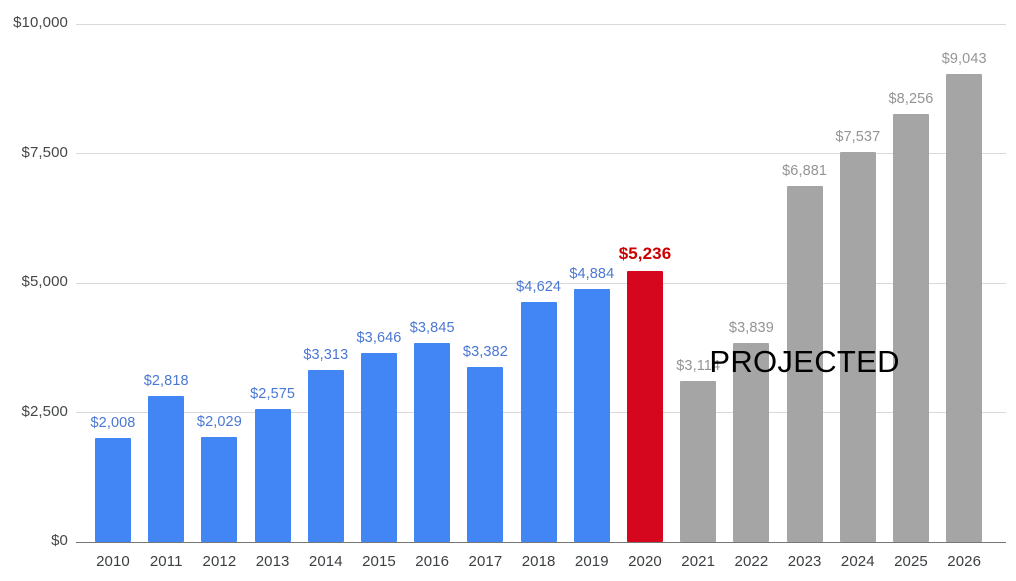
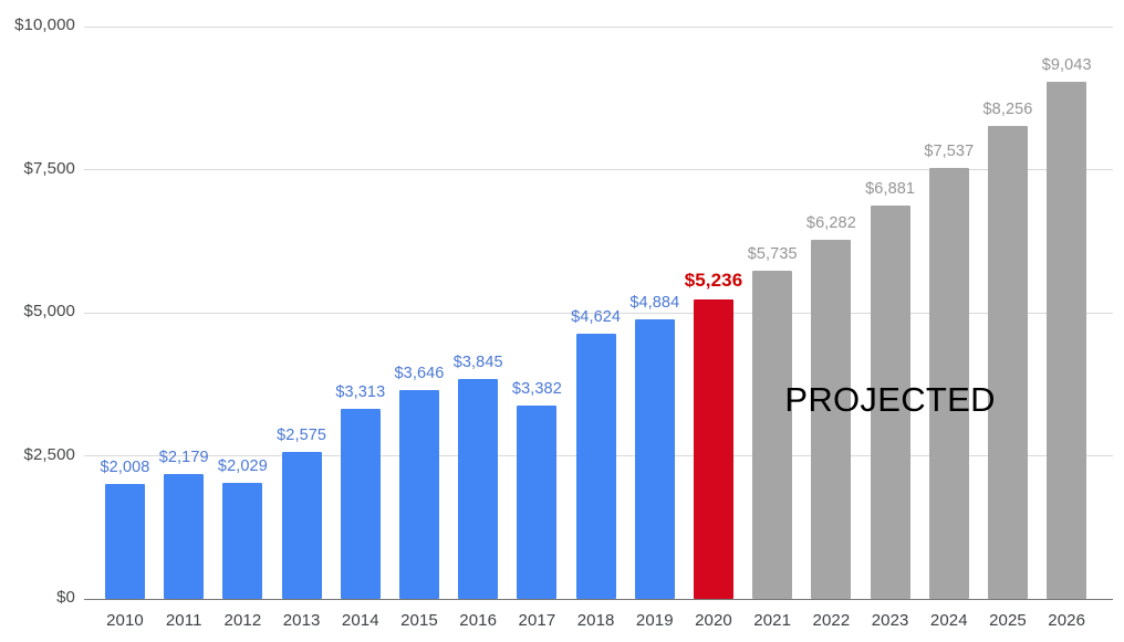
2011: $2,818 -> $2,179
2021: $3,114 -> $5,735
2022: $3,839 -> $6,282
